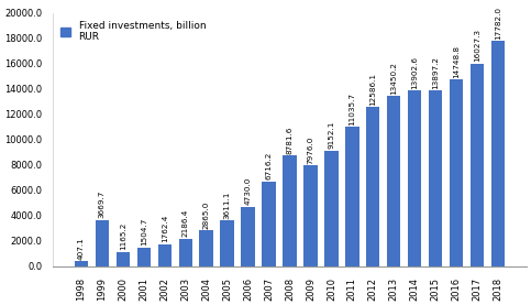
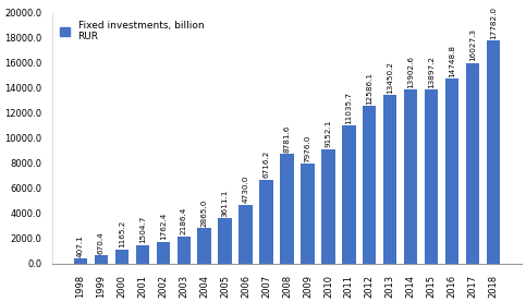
1999: 3669.7 -> 670.4
